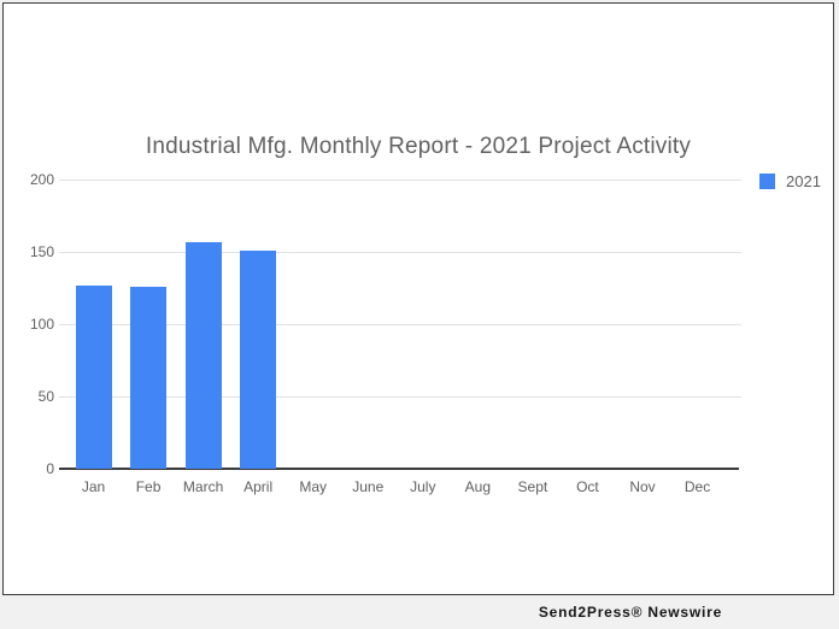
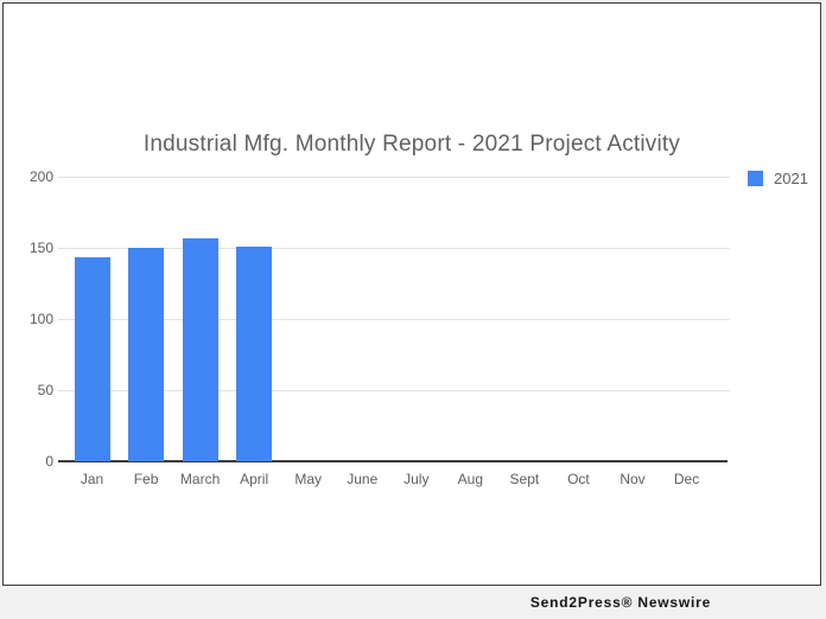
Jan: 127 -> 143
Feb: 126 -> 150
